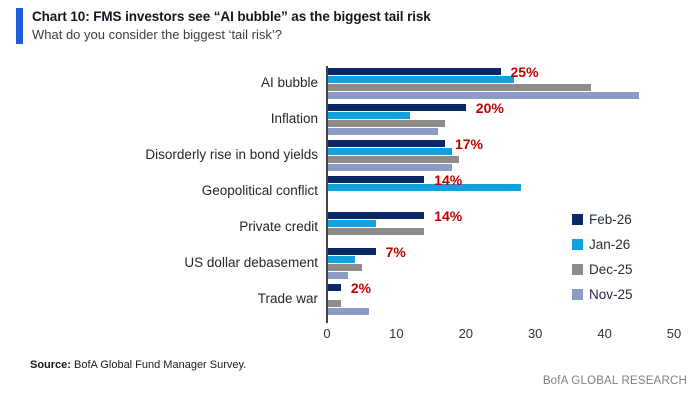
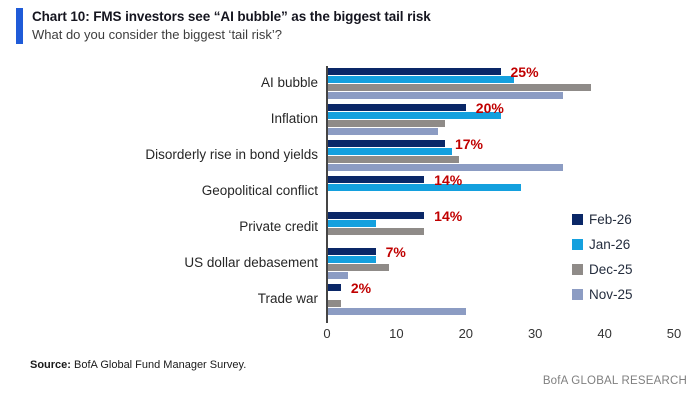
Nov-25/AI bubble: 45 -> 34
Jan-26/Inflation: 12 -> 25
Nov-25/Disorderly rise in bond yields: 18 -> 34
Jan-26/US dollar debasement: 4 -> 7
Dec-25/US dollar debasement: 5 -> 9
Nov-25/Trade war: 6 -> 20
